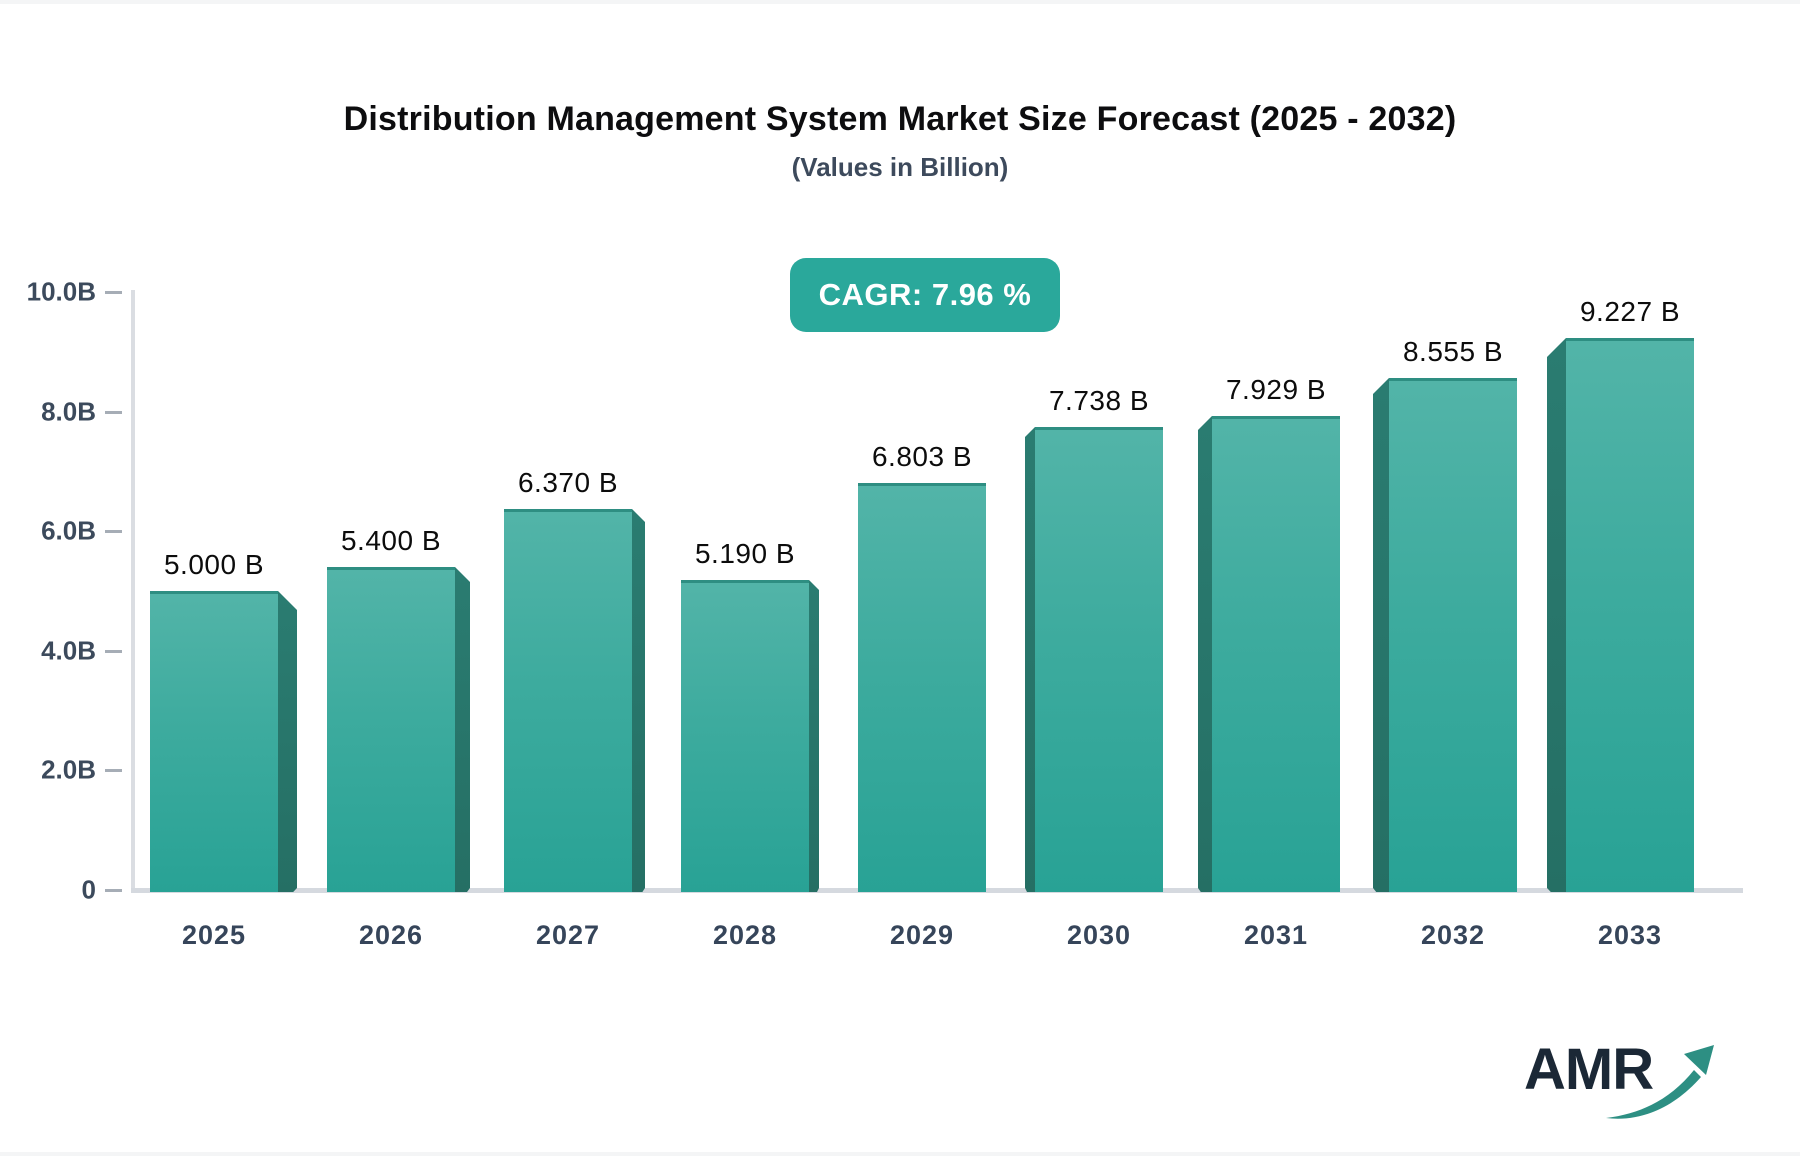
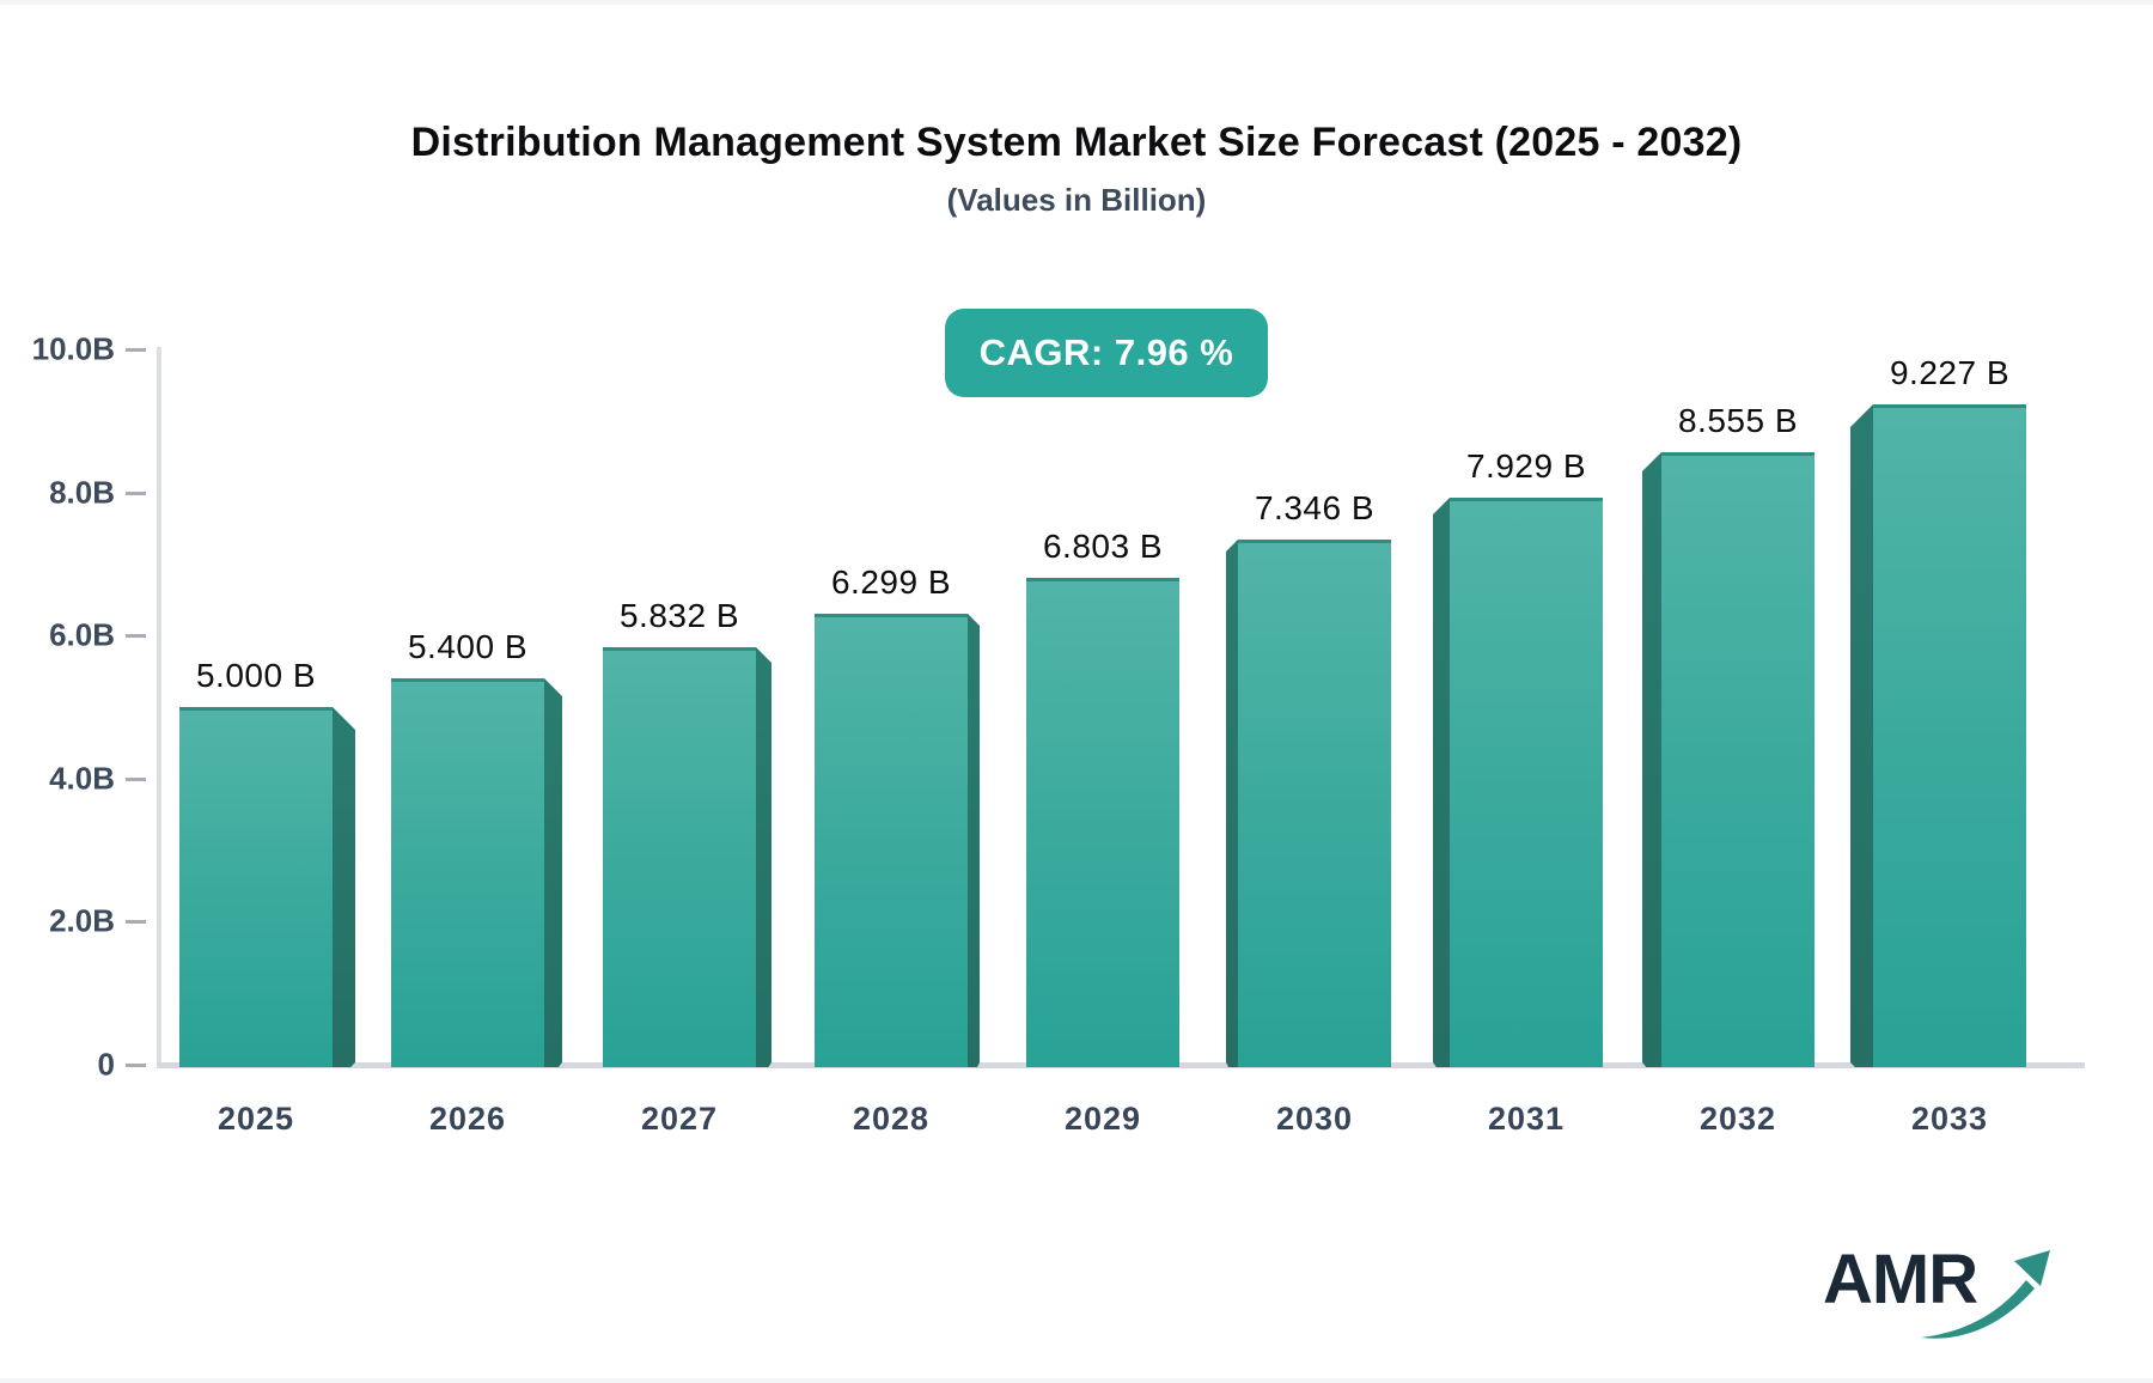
2027: 6.370 -> 5.832
2028: 5.190 -> 6.299
2030: 7.738 -> 7.346
